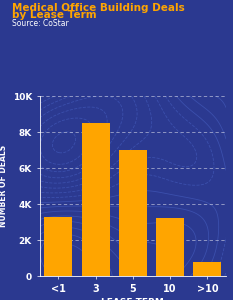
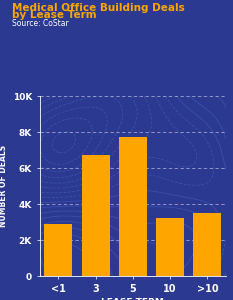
<1: 3.3K -> 2.9K
3: 8.5K -> 6.7K
5: 7.0K -> 7.7K
>10: 0.8K -> 3.5K
